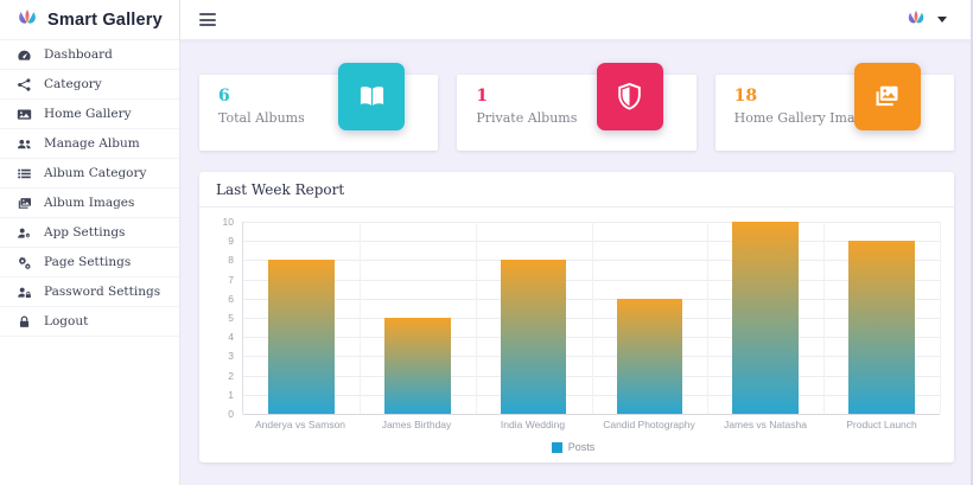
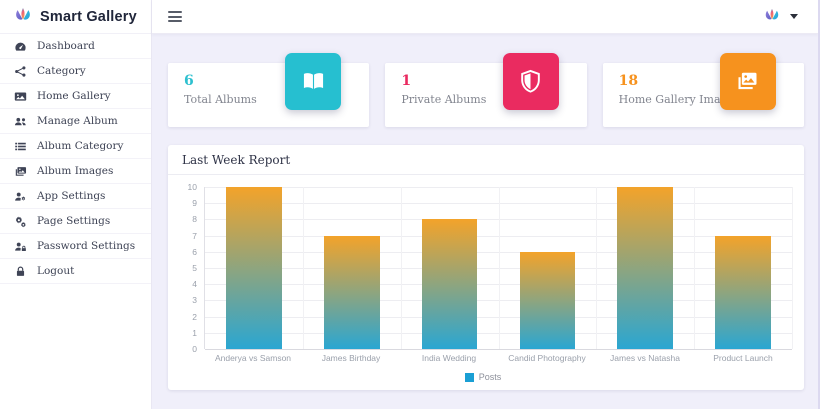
Anderya vs Samson: 8 -> 10
James Birthday: 5 -> 7
Product Launch: 9 -> 7
